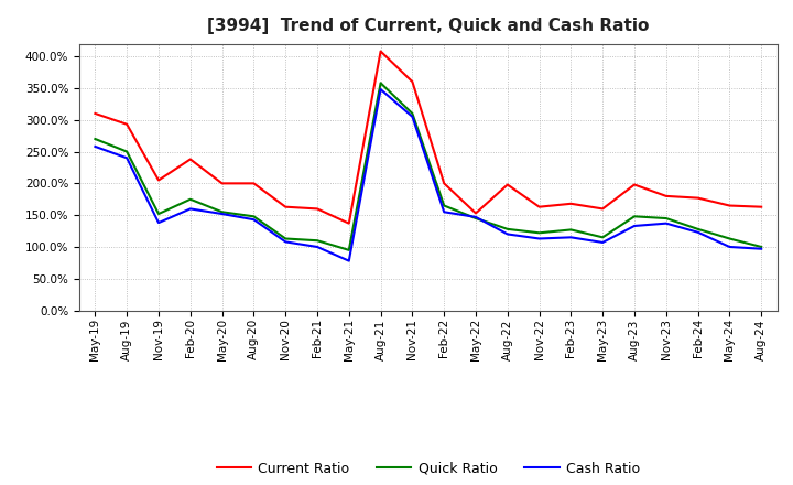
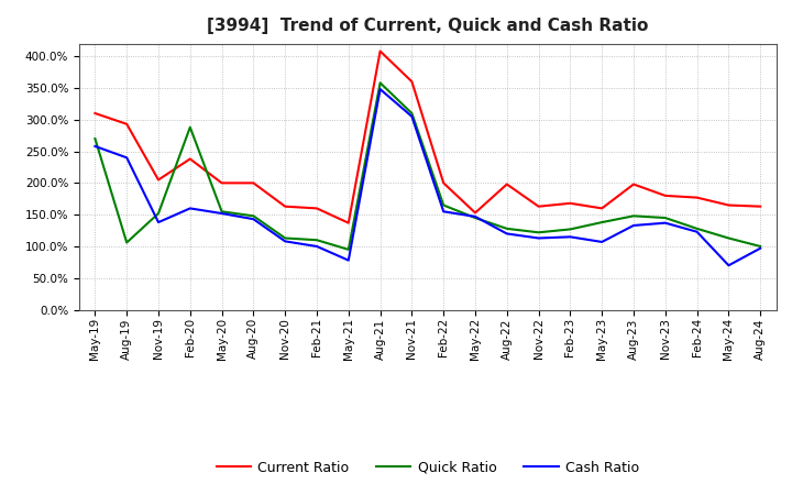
Quick Ratio/Aug-19: 250% -> 106%
Quick Ratio/Feb-20: 175% -> 288%
Quick Ratio/May-23: 115% -> 138%
Cash Ratio/May-24: 100% -> 70%
